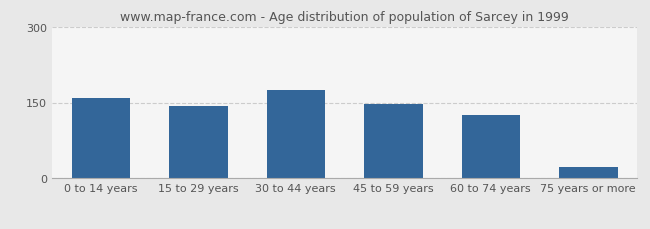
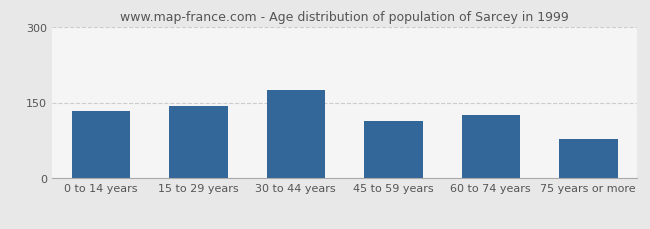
0 to 14 years: 159 -> 134
45 to 59 years: 148 -> 114
75 years or more: 22 -> 78
